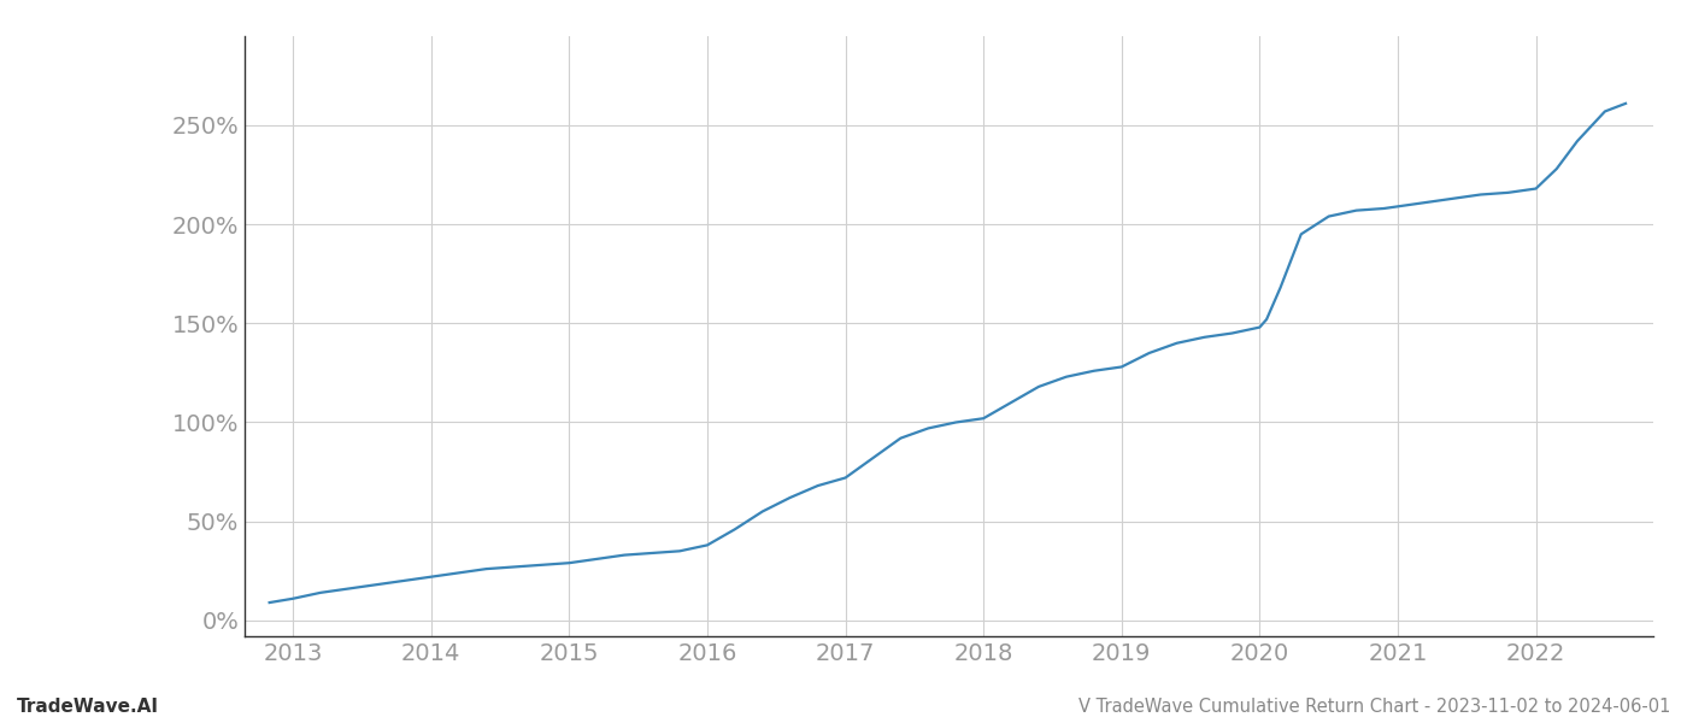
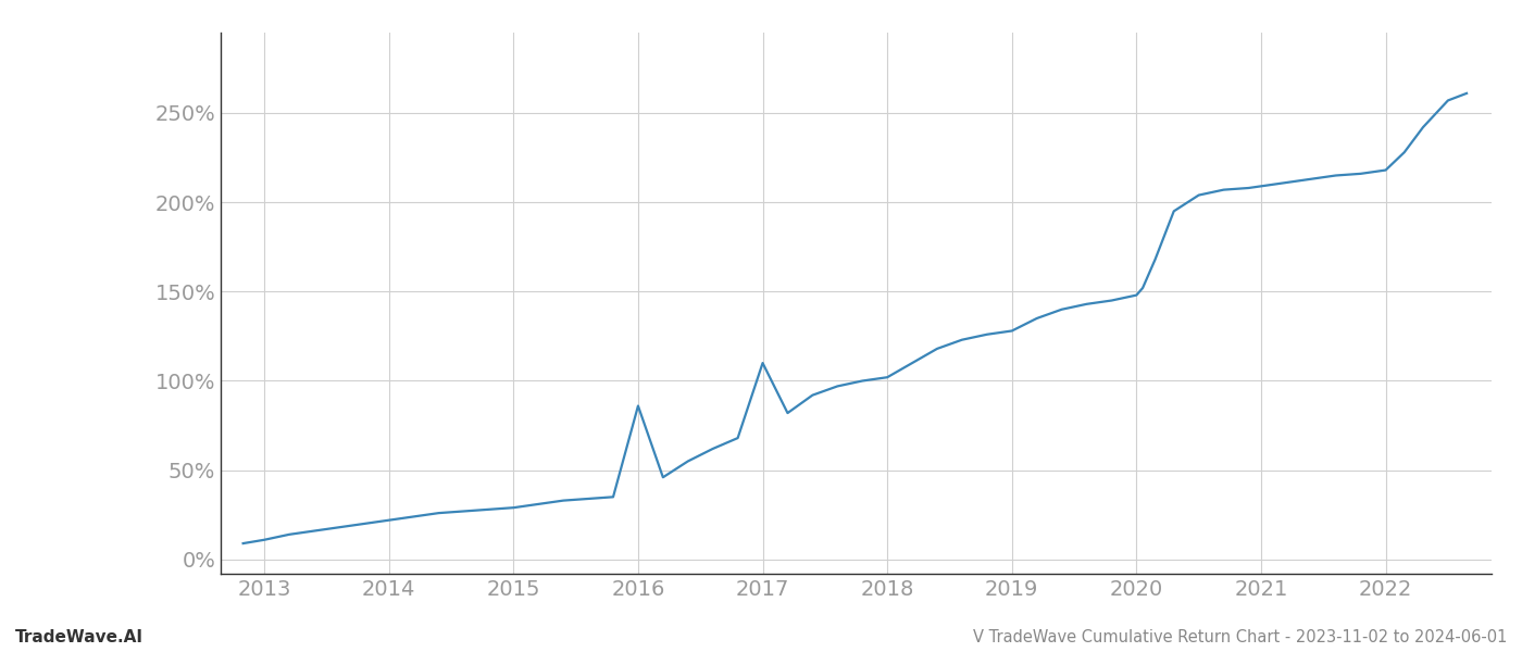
2016: 38% -> 86%
2017: 72% -> 110%
